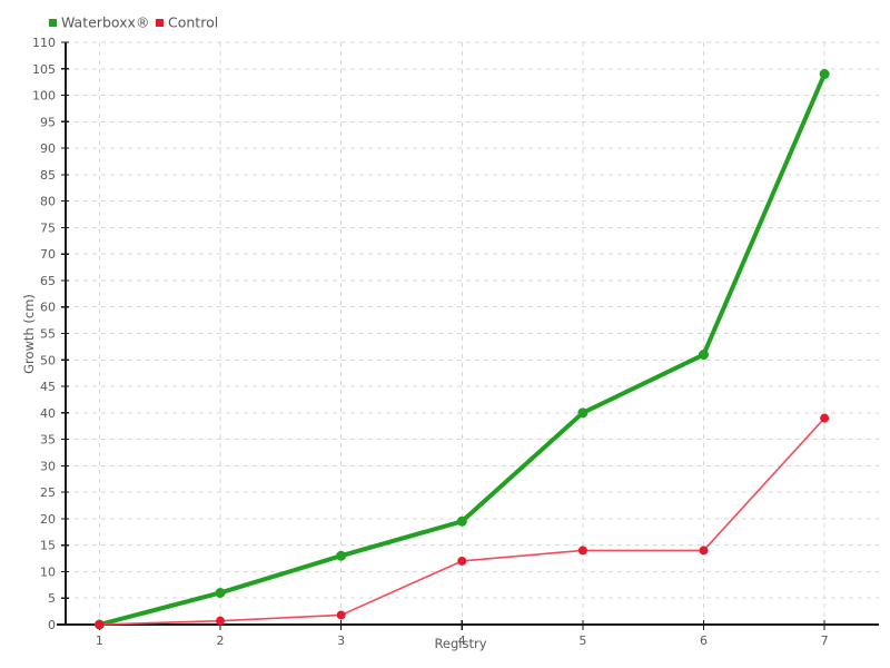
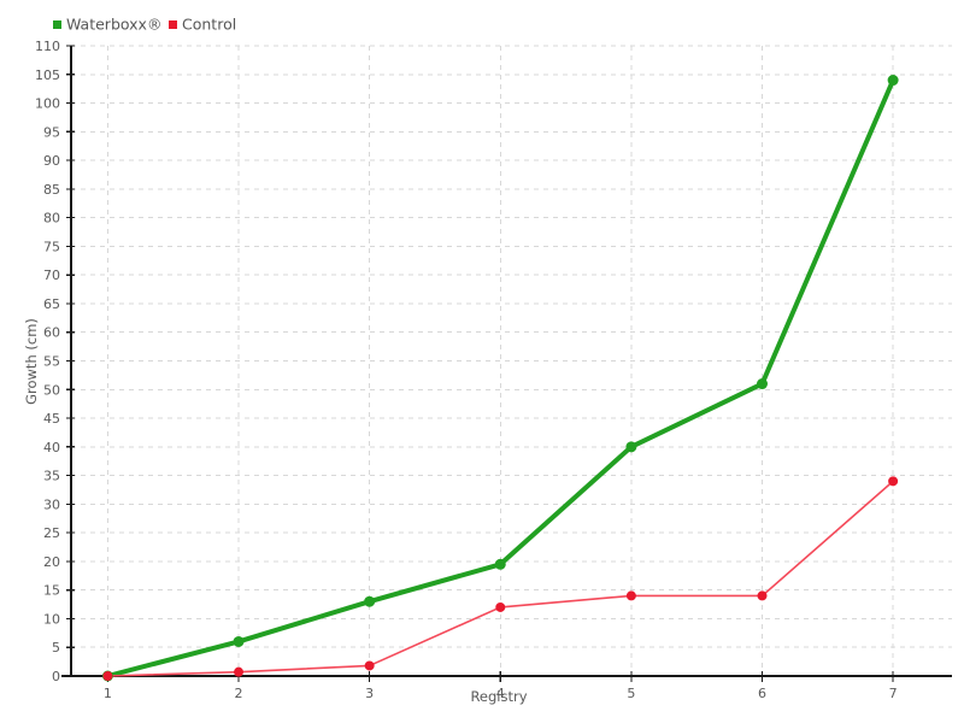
Control/7: 39 -> 34
